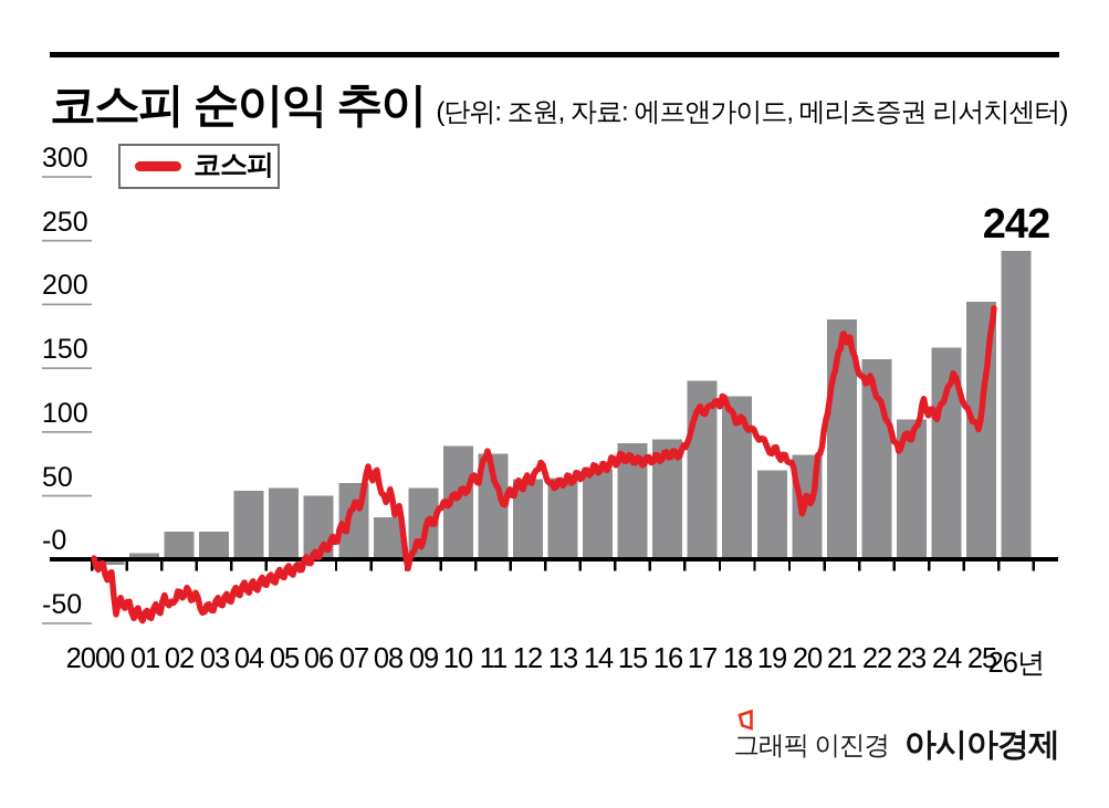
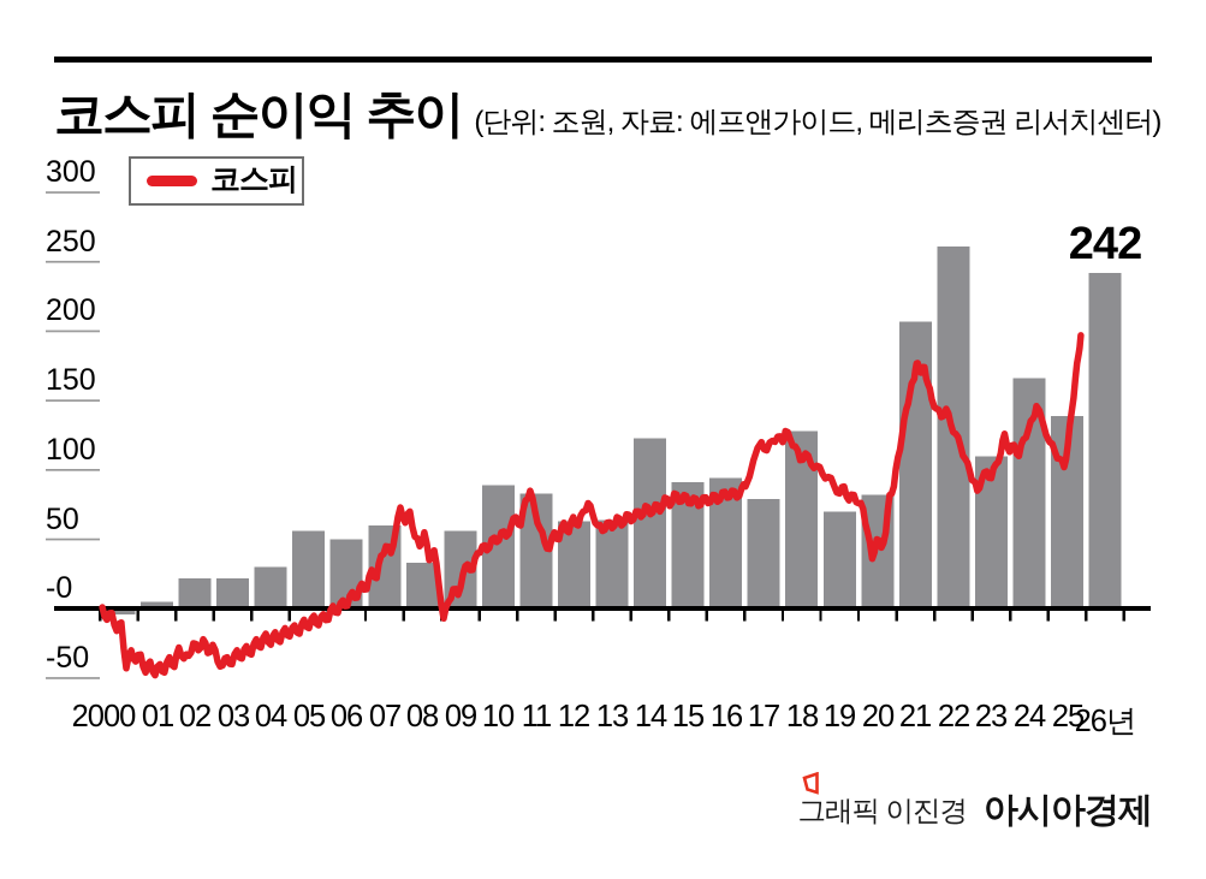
04: 54 -> 30
14: 71 -> 123
17: 140 -> 79
21: 188 -> 207
22: 157 -> 261
25: 202 -> 139
